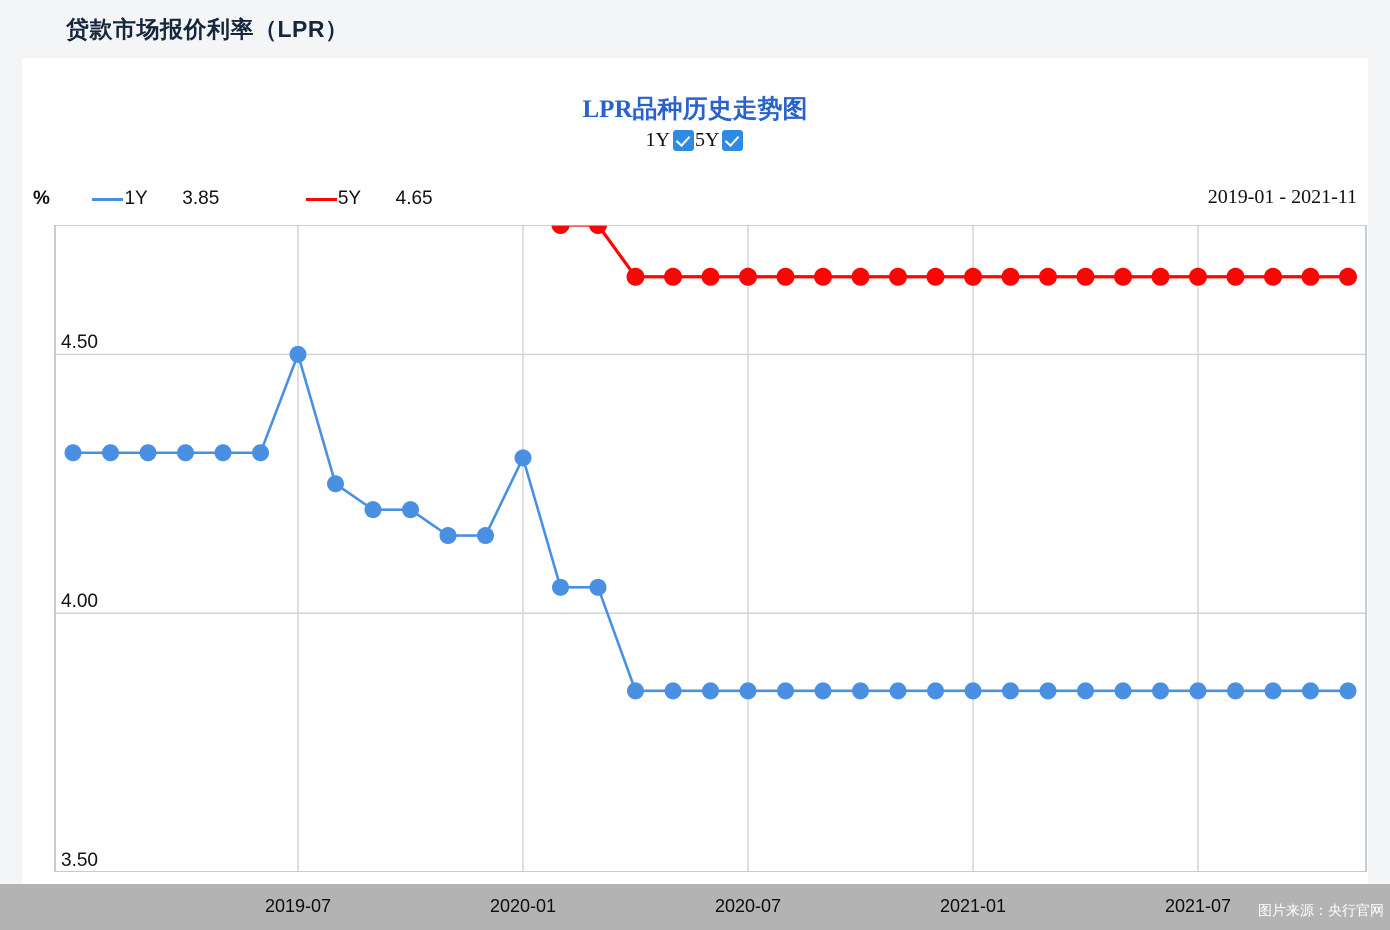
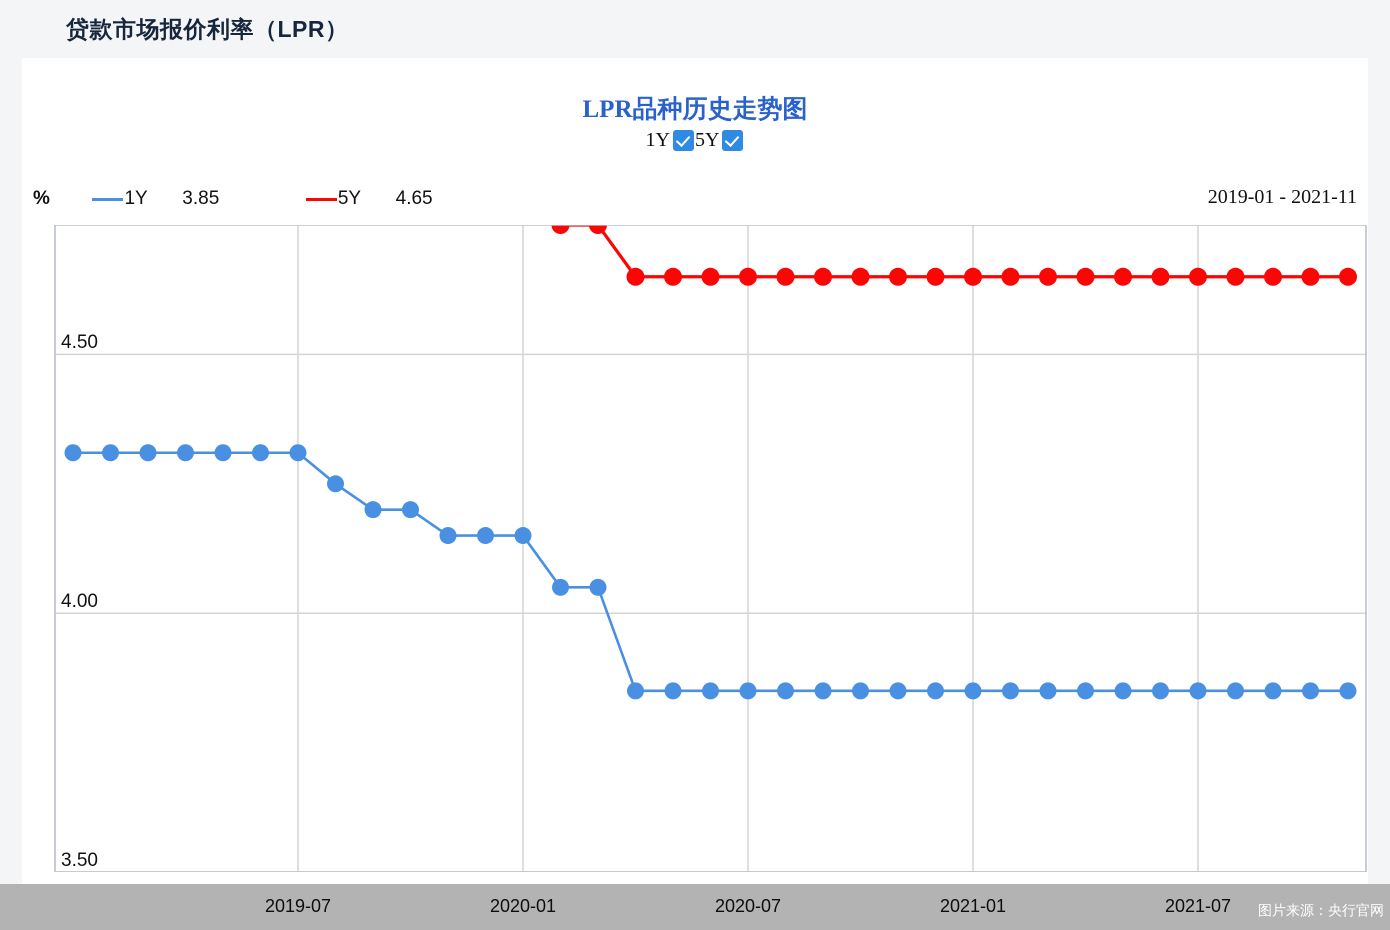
1Y/2019-07: 4.50 -> 4.31
1Y/2020-01: 4.30 -> 4.15
